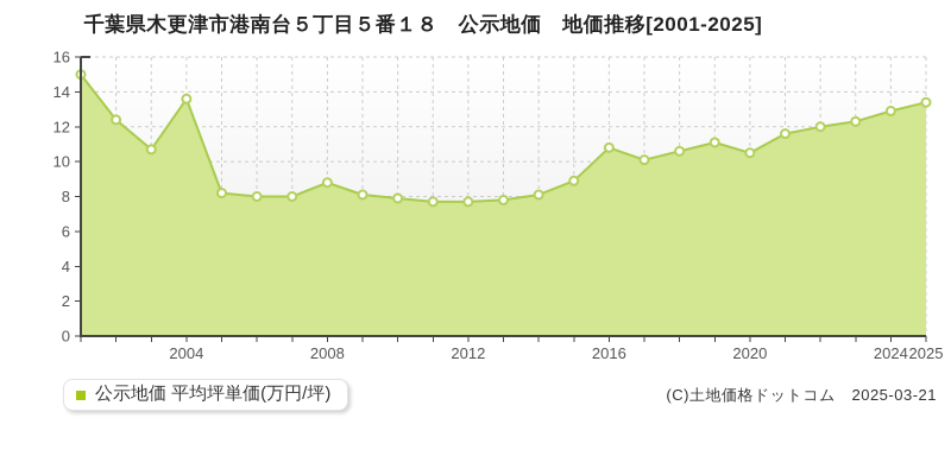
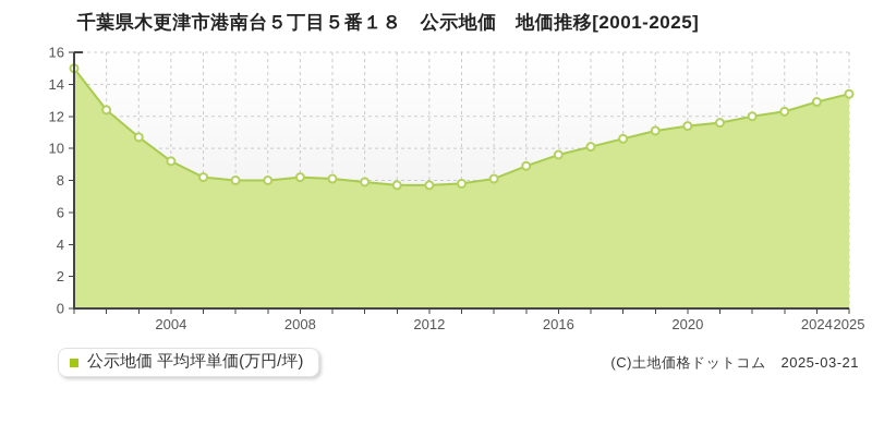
2004: 13.6 -> 9.2
2008: 8.8 -> 8.2
2016: 10.8 -> 9.6
2020: 10.5 -> 11.4
